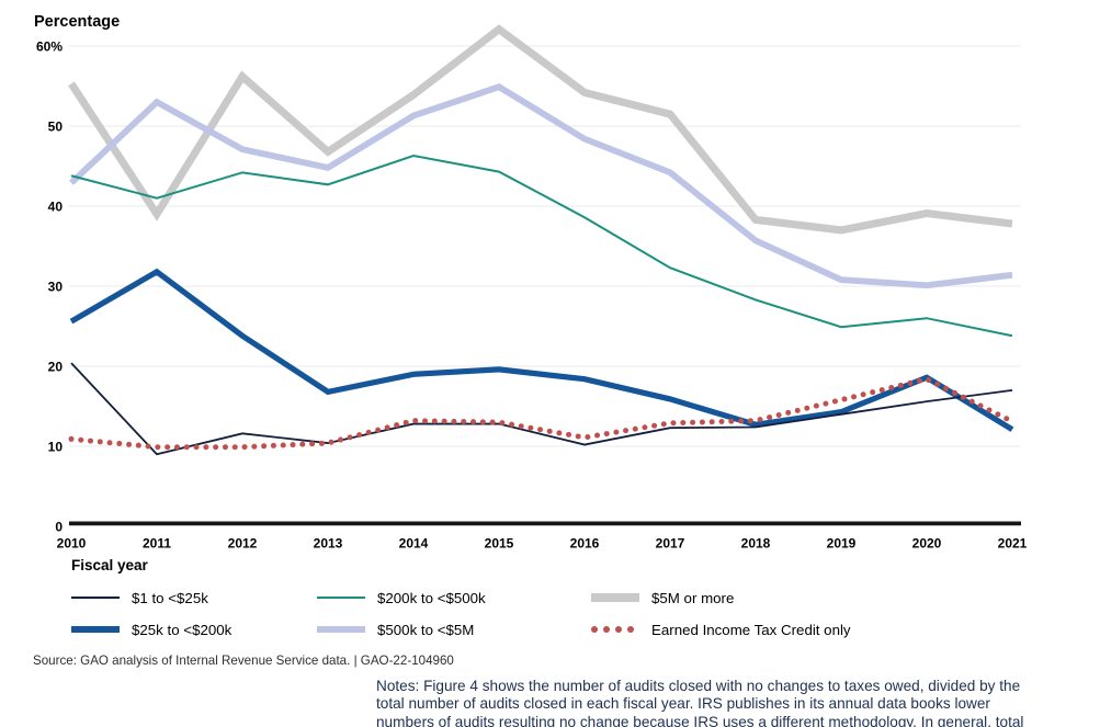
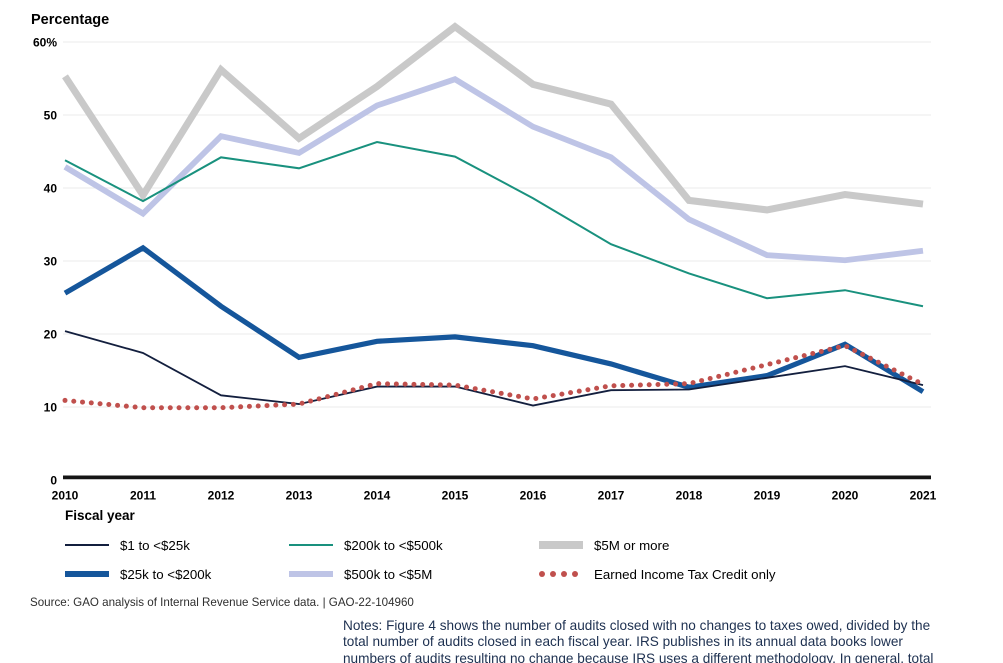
$1 to <$25k/2011: 9% -> 17%
$200k to <$500k/2011: 41% -> 38%
$500k to <$5M/2011: 53% -> 36%
$1 to <$25k/2021: 17% -> 13%
